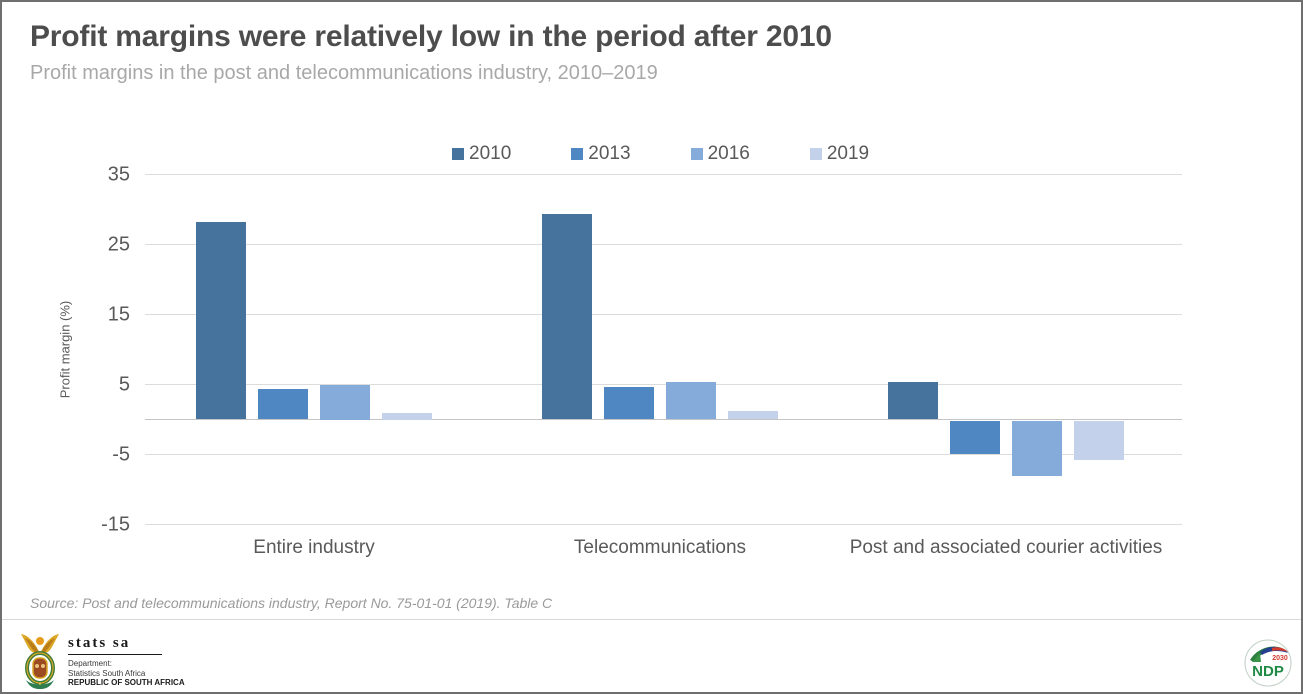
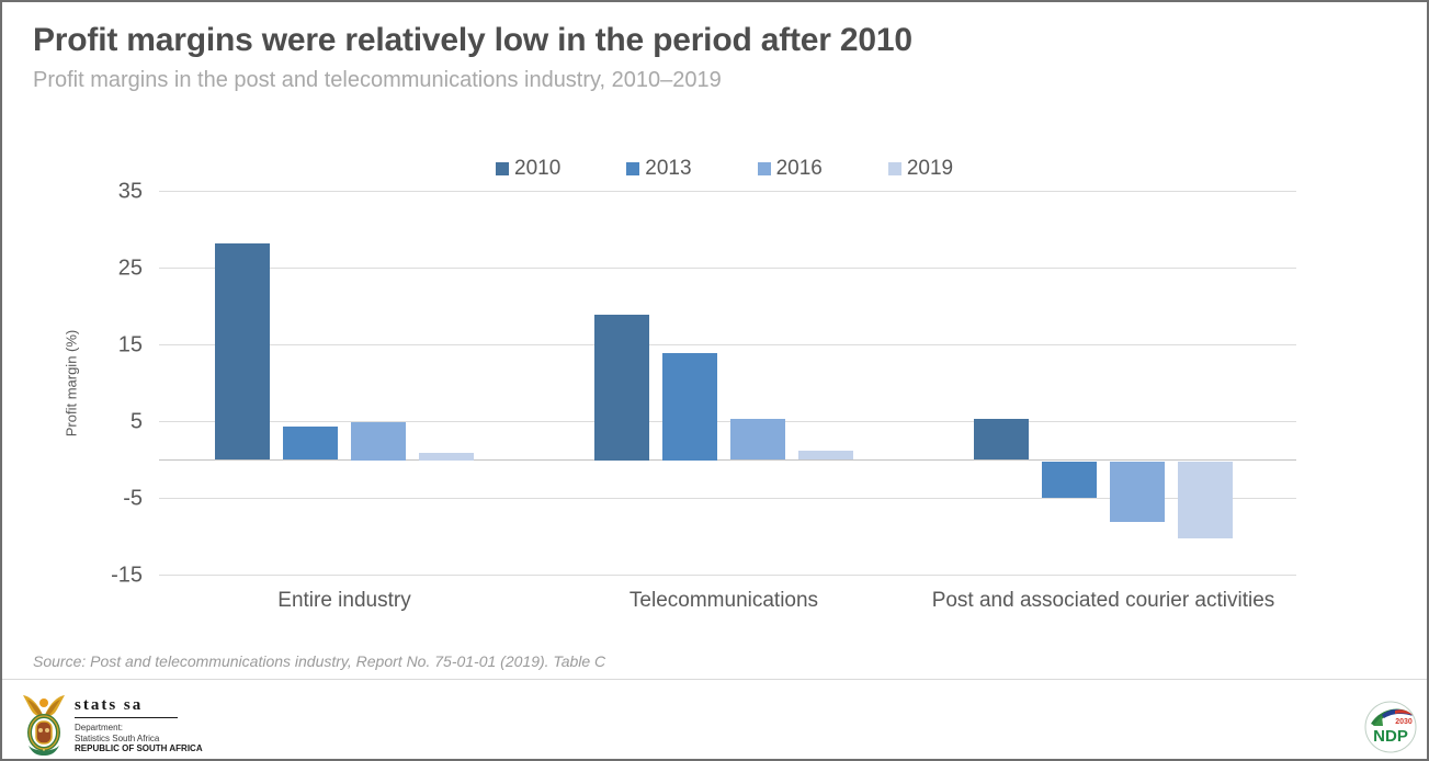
2010/Telecommunications: 29 -> 19
2013/Telecommunications: 5 -> 14
2019/Post and associated courier activities: -6 -> -10
